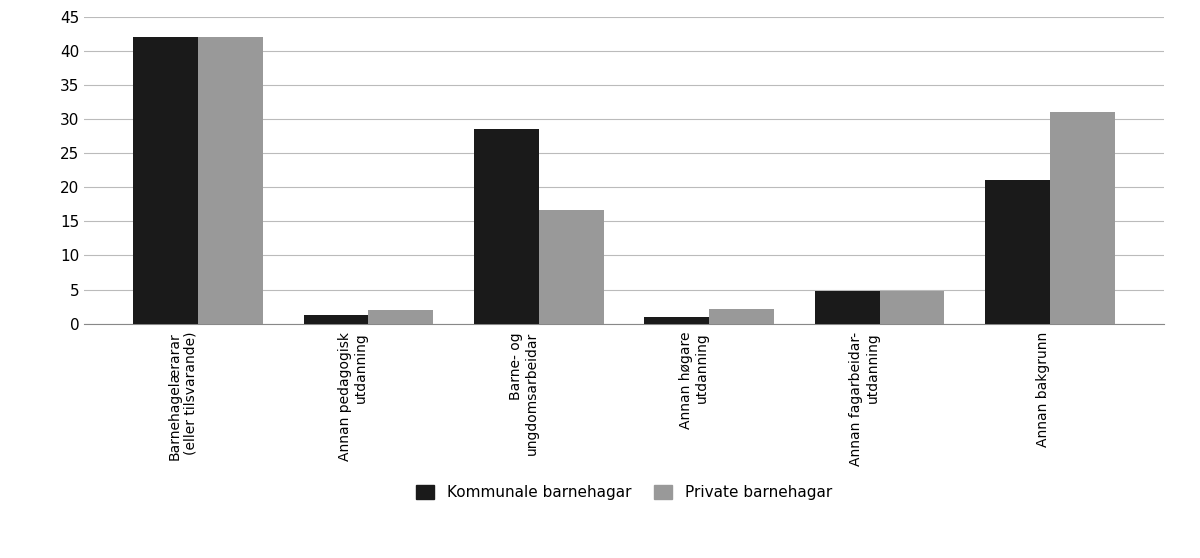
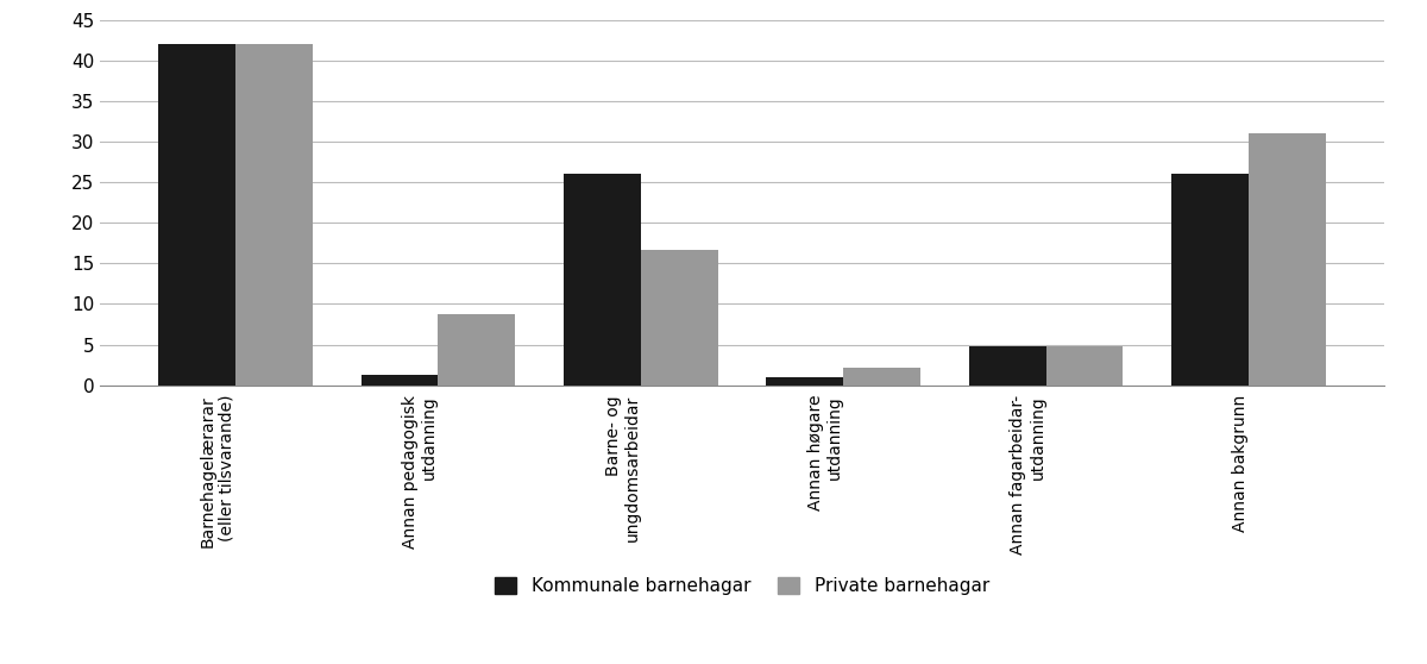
Private barnehagar/Annan pedagogisk utdanning: 2.0 -> 8.8
Kommunale barnehagar/Barne- og ungdomsarbeidar: 28.5 -> 26.0
Kommunale barnehagar/Annan bakgrunn: 21.0 -> 26.0
